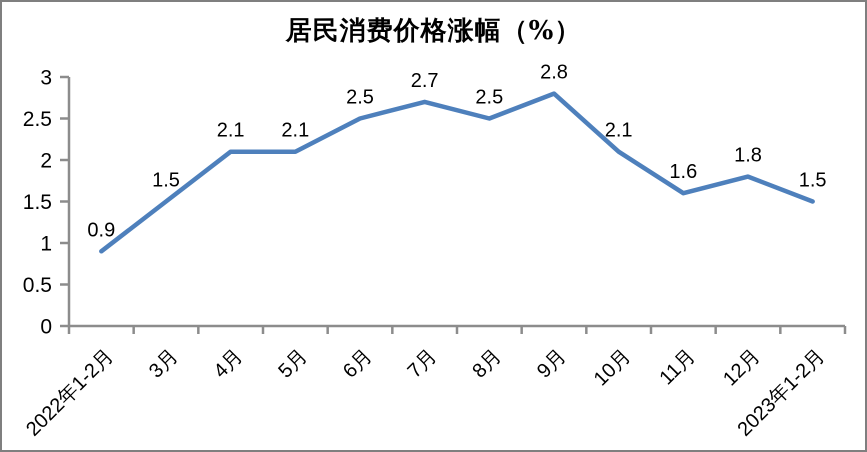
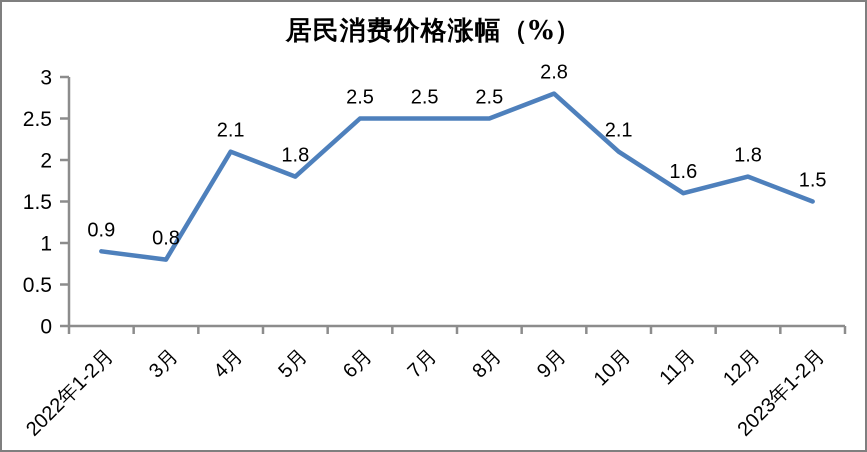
3月: 1.5 -> 0.8
5月: 2.1 -> 1.8
7月: 2.7 -> 2.5
